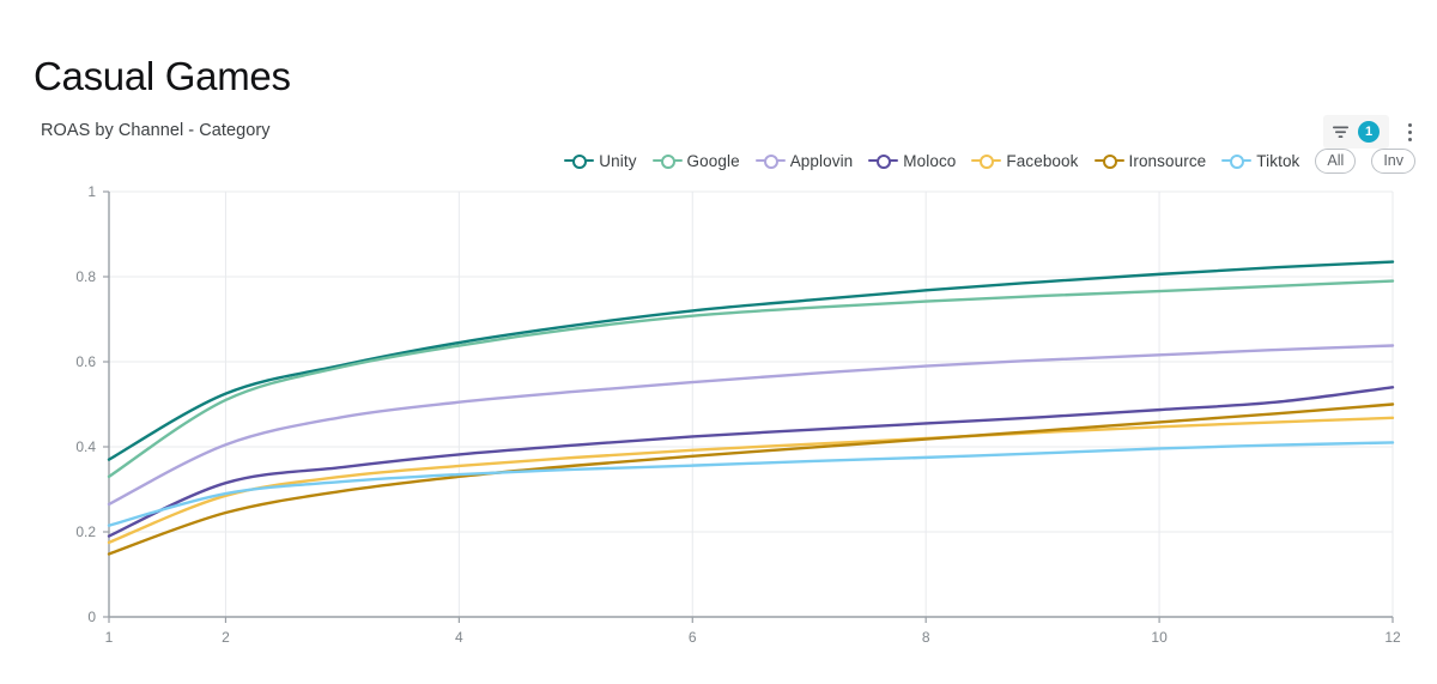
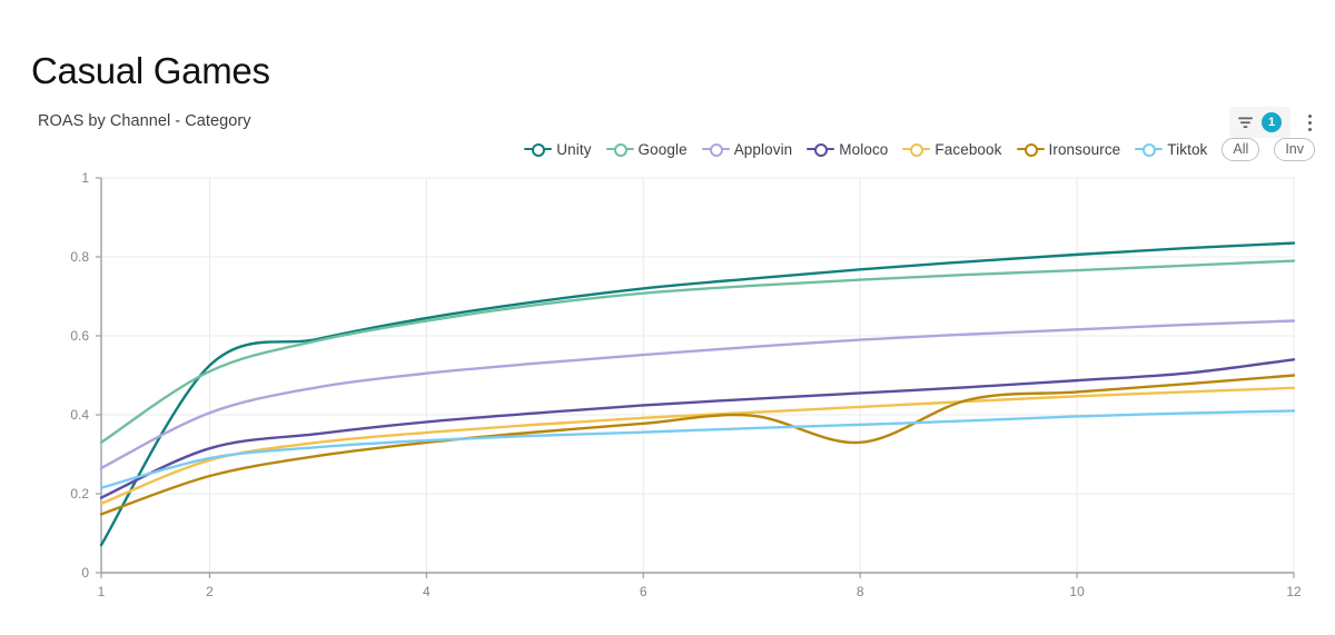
Unity/1: 0.37 -> 0.07
Ironsource/8: 0.42 -> 0.33
